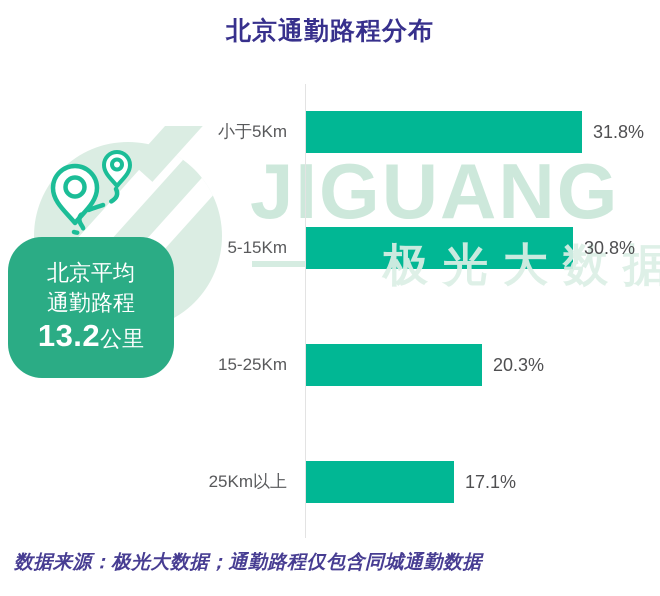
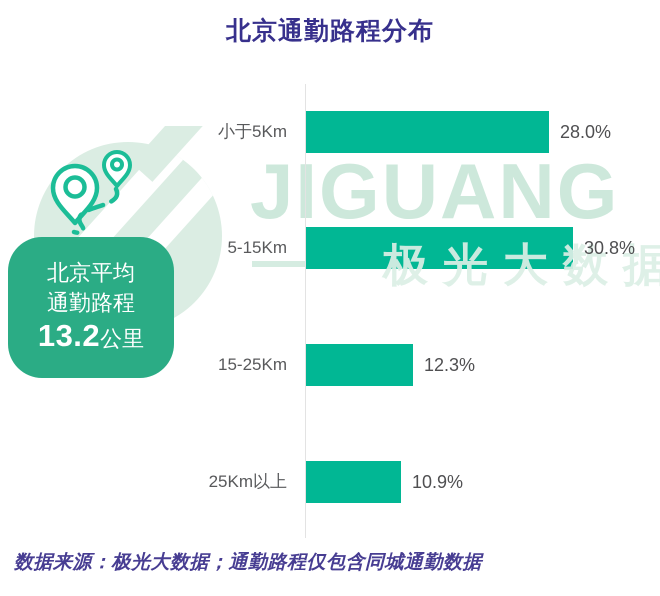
小于5Km: 31.8% -> 28.0%
15-25Km: 20.3% -> 12.3%
25Km以上: 17.1% -> 10.9%
